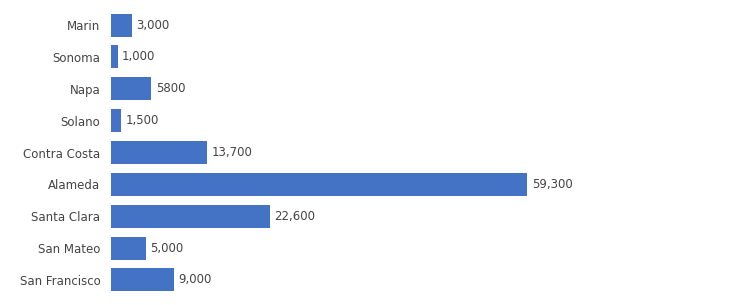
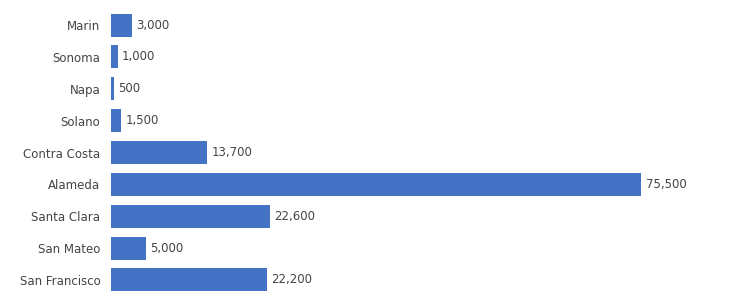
Napa: 5800 -> 500
Alameda: 59,300 -> 75,500
San Francisco: 9,000 -> 22,200
